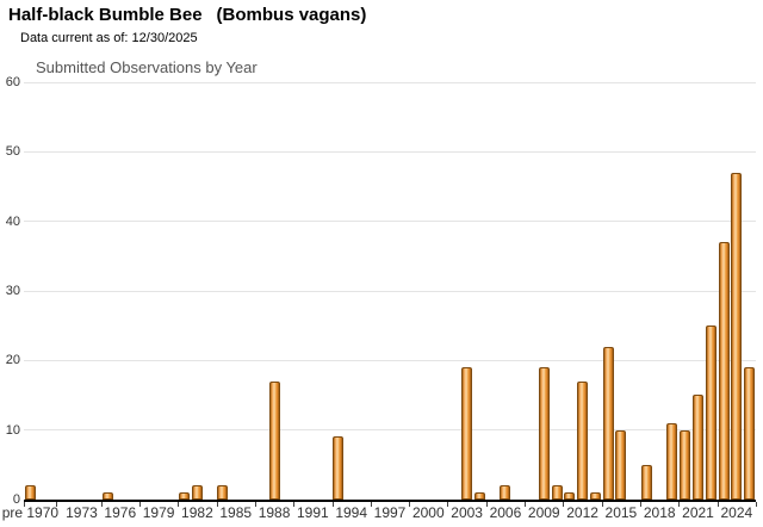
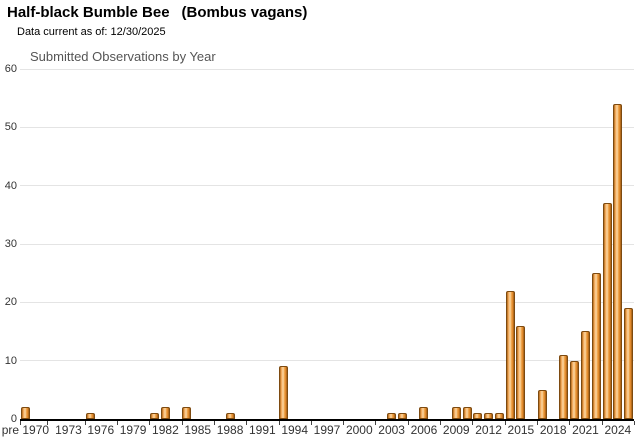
1988: 17 -> 1
2003: 19 -> 1
2009: 19 -> 2
2012: 17 -> 1
2015: 10 -> 16
2024: 47 -> 54
